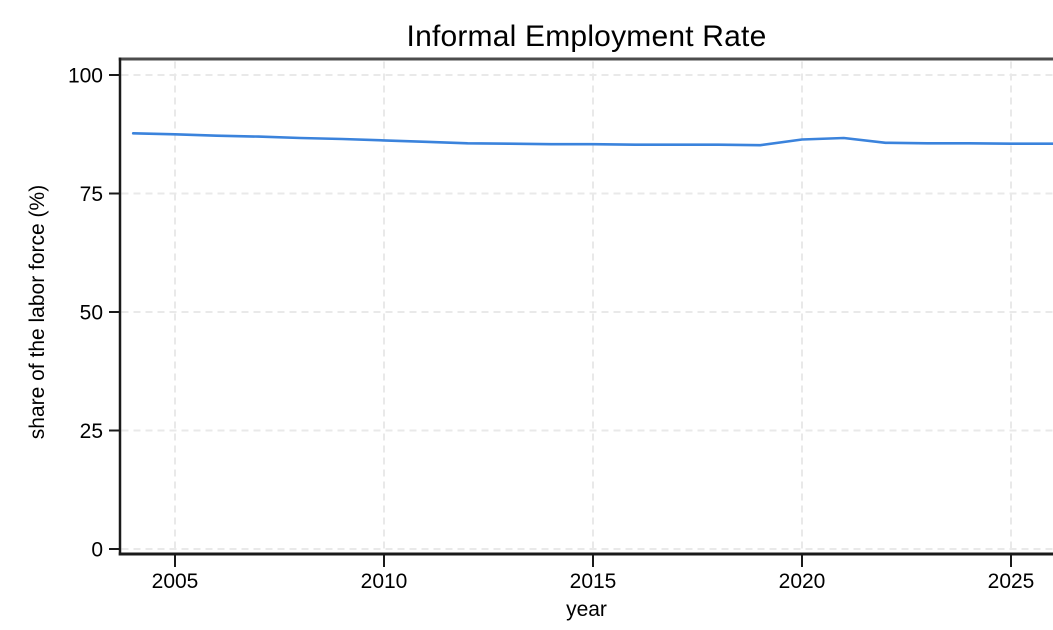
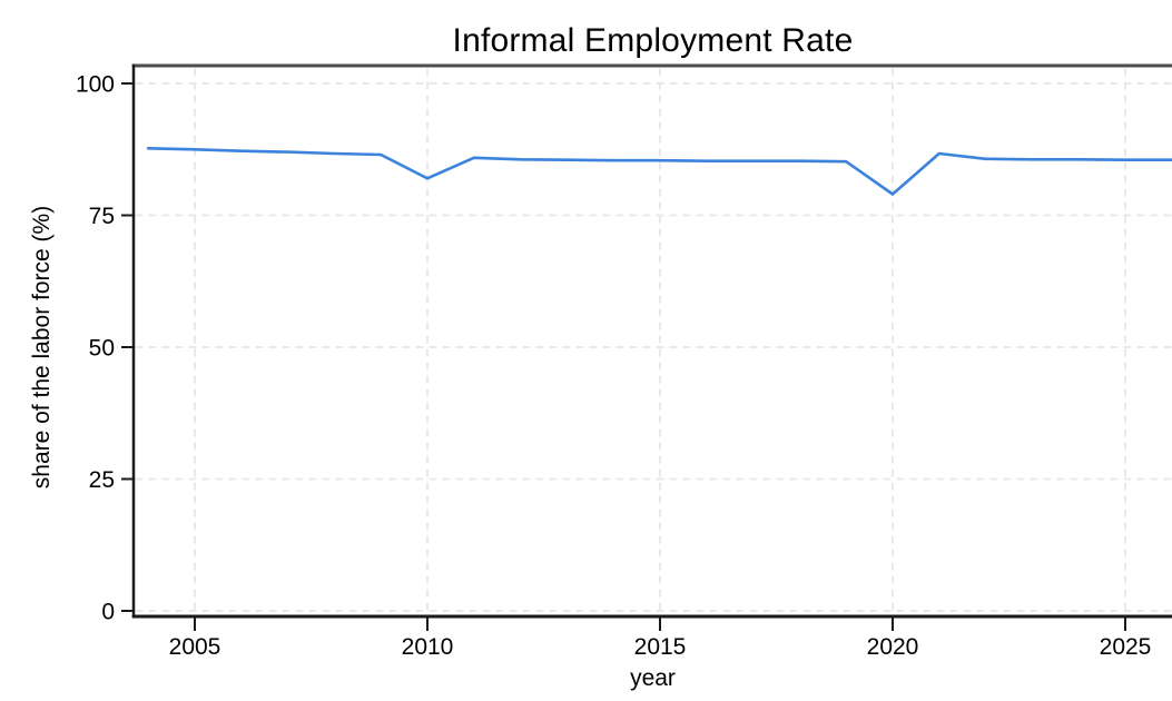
2010: 86 -> 82
2020: 86 -> 79
